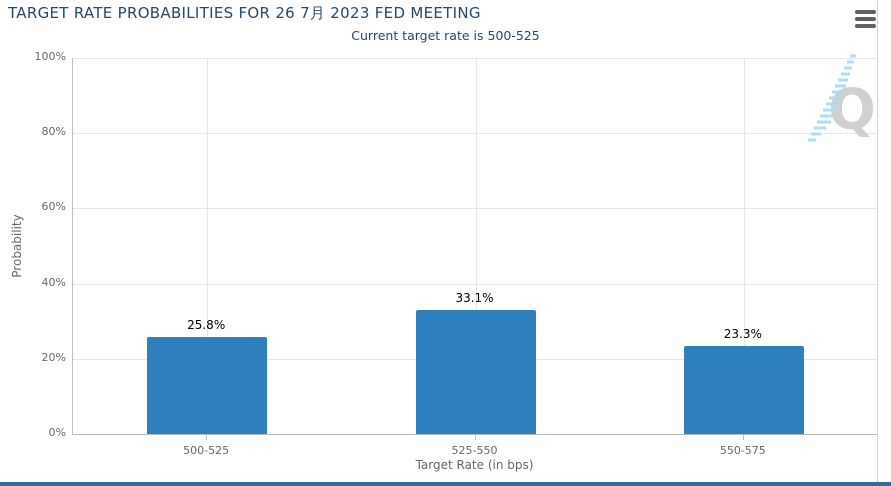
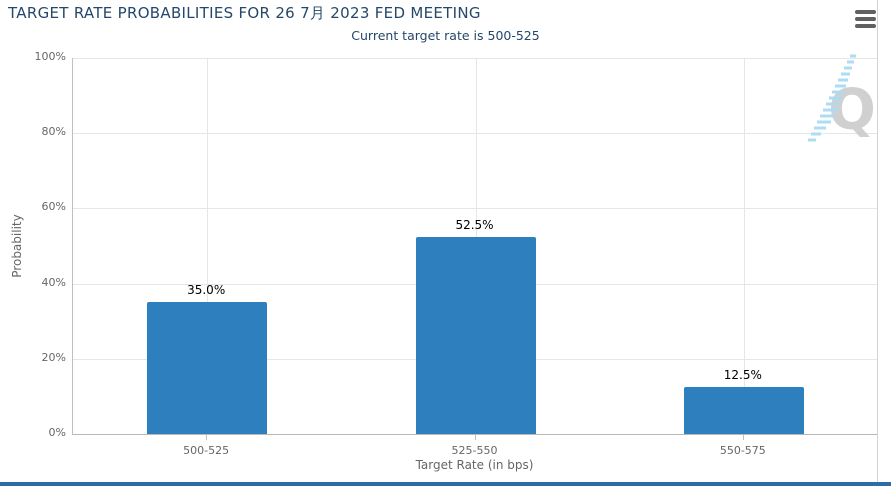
500-525: 25.8% -> 35.0%
525-550: 33.1% -> 52.5%
550-575: 23.3% -> 12.5%
